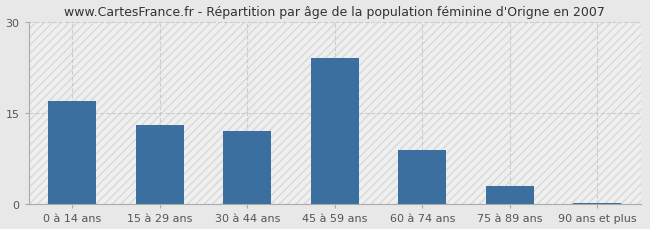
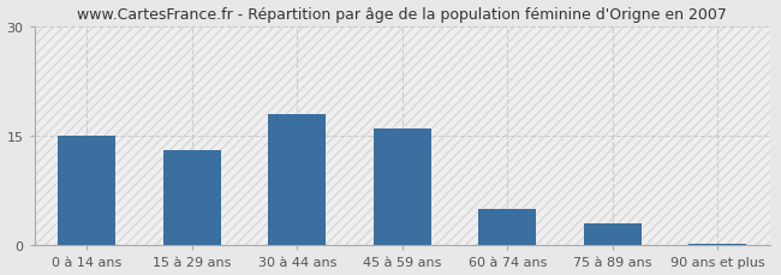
0 à 14 ans: 17.0 -> 15.0
30 à 44 ans: 12.0 -> 18.0
45 à 59 ans: 24.0 -> 16.0
60 à 74 ans: 9.0 -> 5.0
